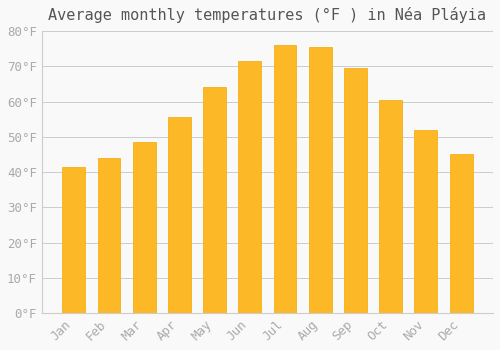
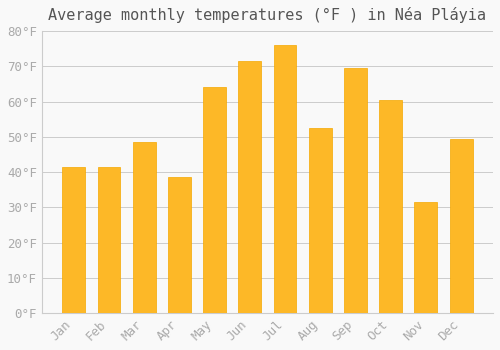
Feb: 44.0°F -> 41.5°F
Apr: 55.5°F -> 38.5°F
Aug: 75.5°F -> 52.5°F
Nov: 52.0°F -> 31.5°F
Dec: 45.0°F -> 49.5°F
